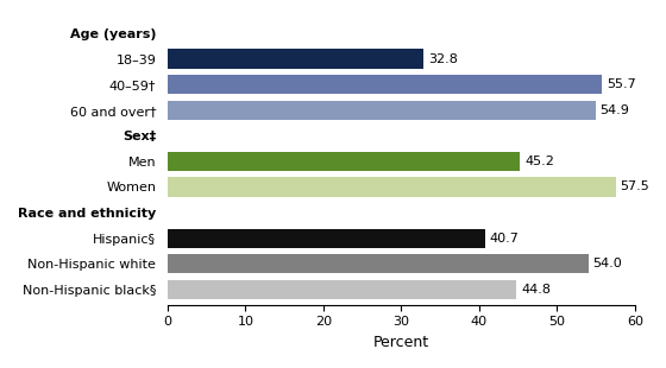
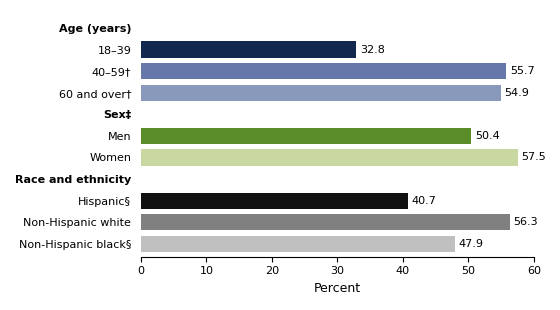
Men: 45.2 -> 50.4
Non-Hispanic white: 54.0 -> 56.3
Non-Hispanic black§: 44.8 -> 47.9
